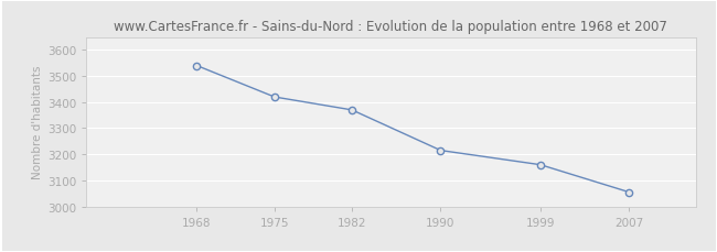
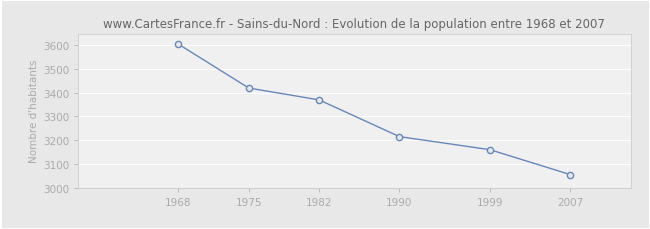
1968: 3540 -> 3605
